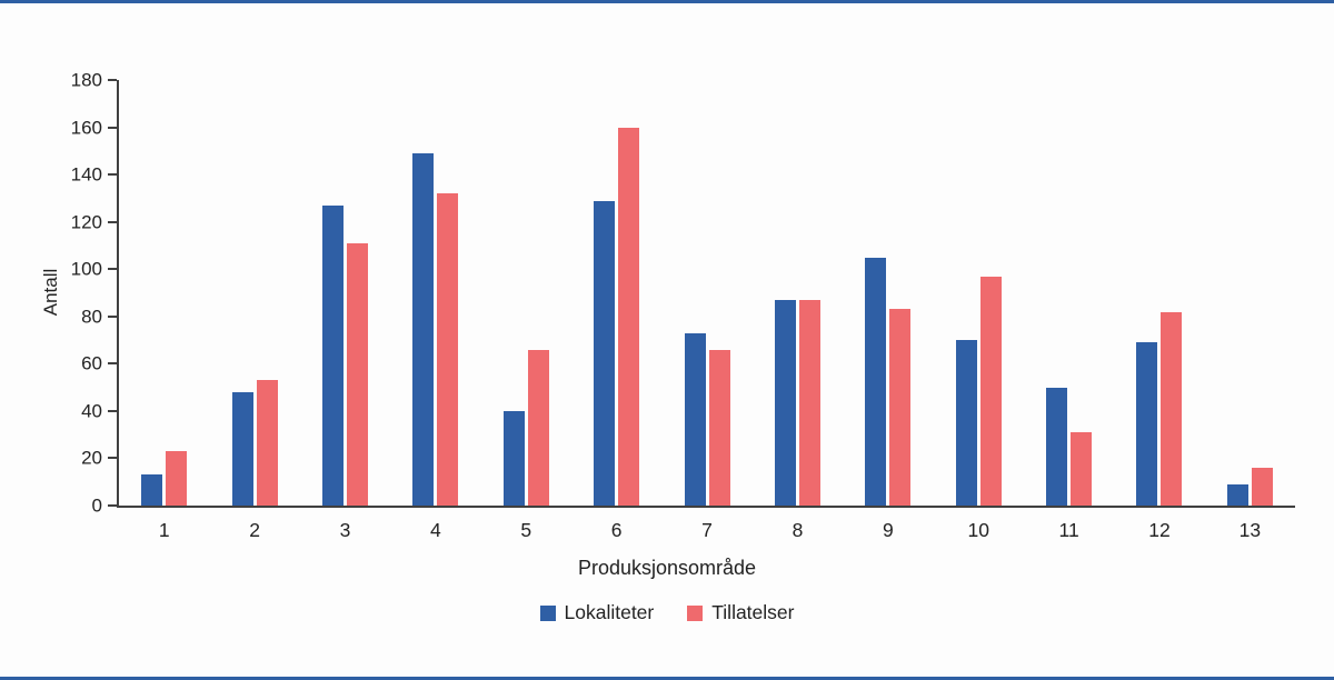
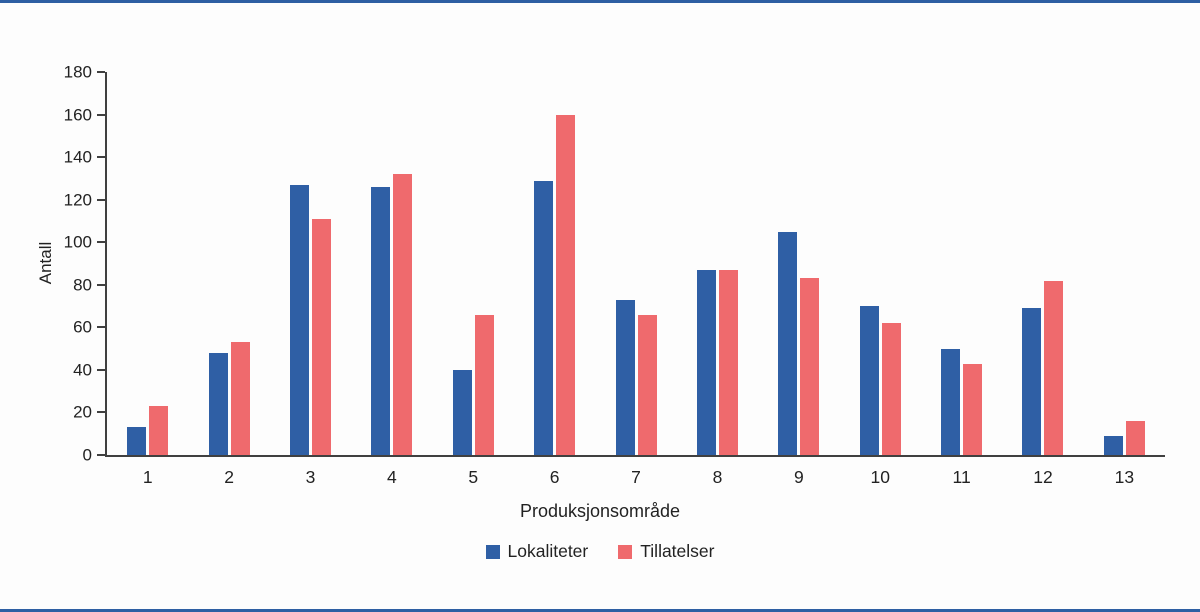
Lokaliteter/4: 149 -> 126
Tillatelser/10: 97 -> 62
Tillatelser/11: 31 -> 43
